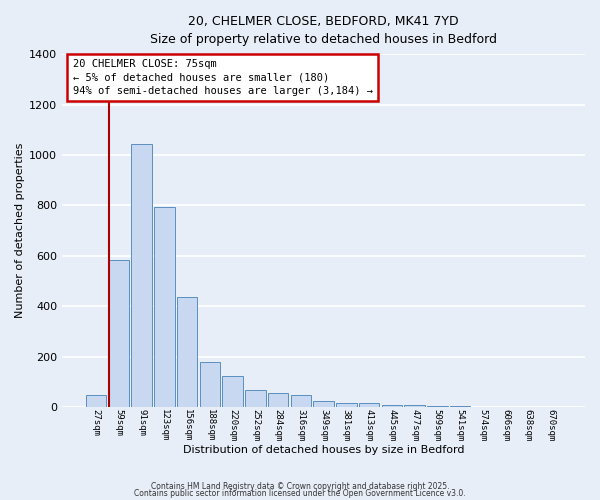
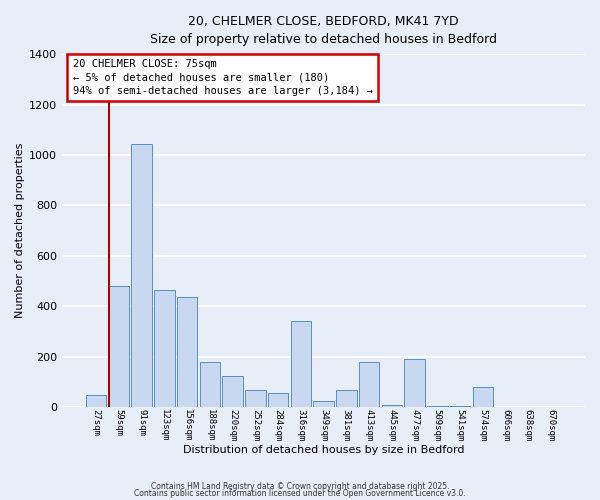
59sqm: 585 -> 480
123sqm: 795 -> 465
316sqm: 50 -> 340
381sqm: 18 -> 70
413sqm: 15 -> 180
477sqm: 8 -> 190
574sqm: 2 -> 80
